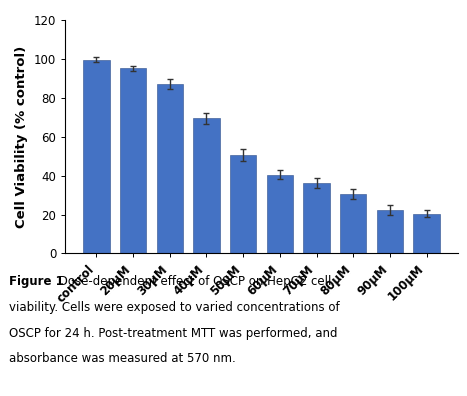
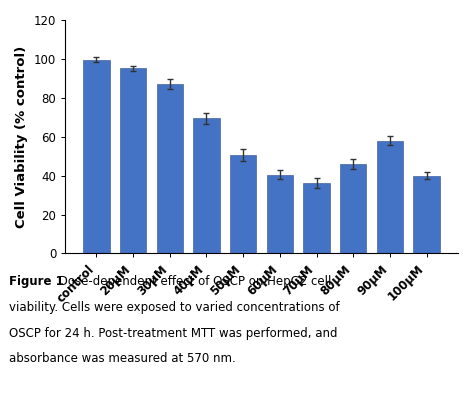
80μM: 30 -> 46
90μM: 22 -> 58
100μM: 20 -> 40
